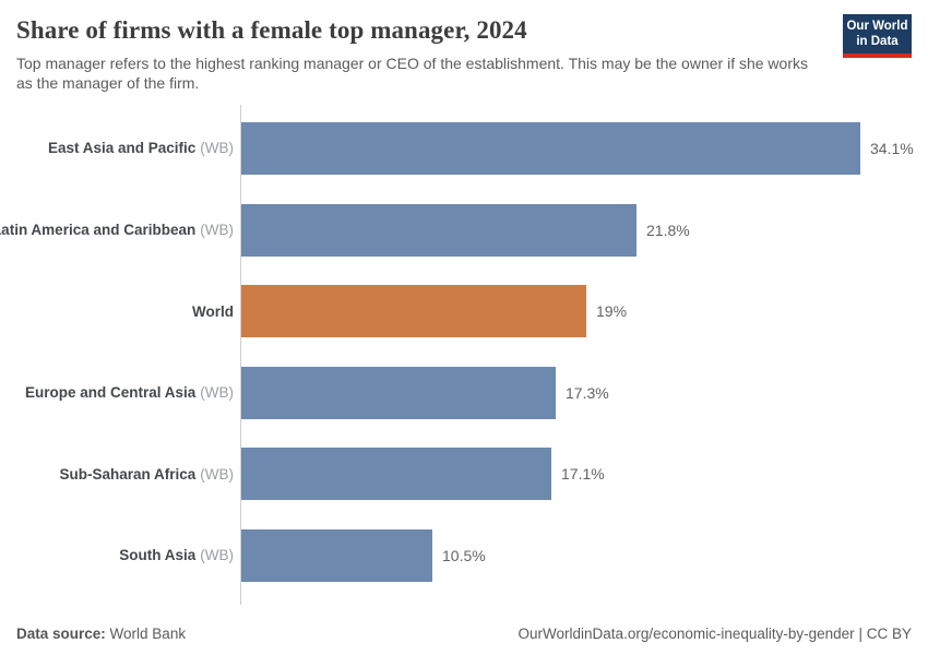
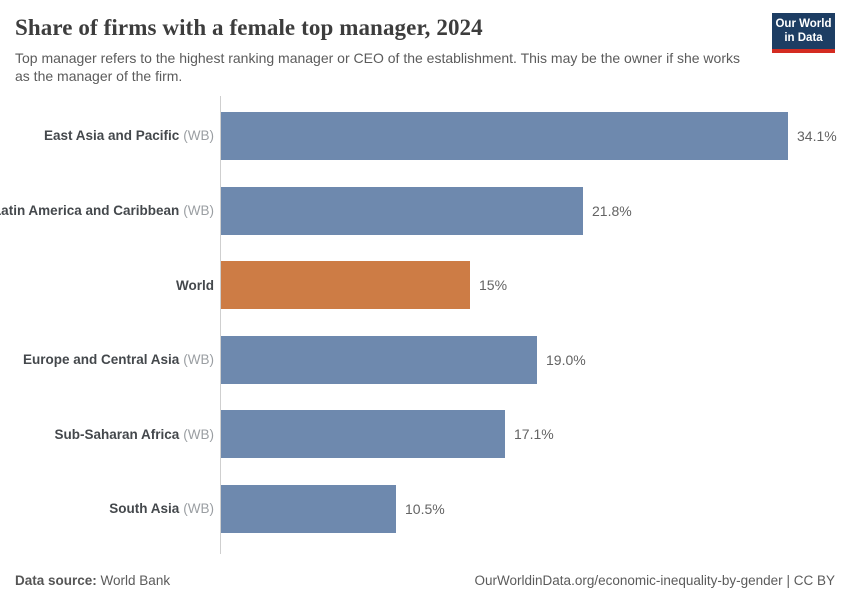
World: 19% -> 15%
Europe and Central Asia: 17.3% -> 19.0%
